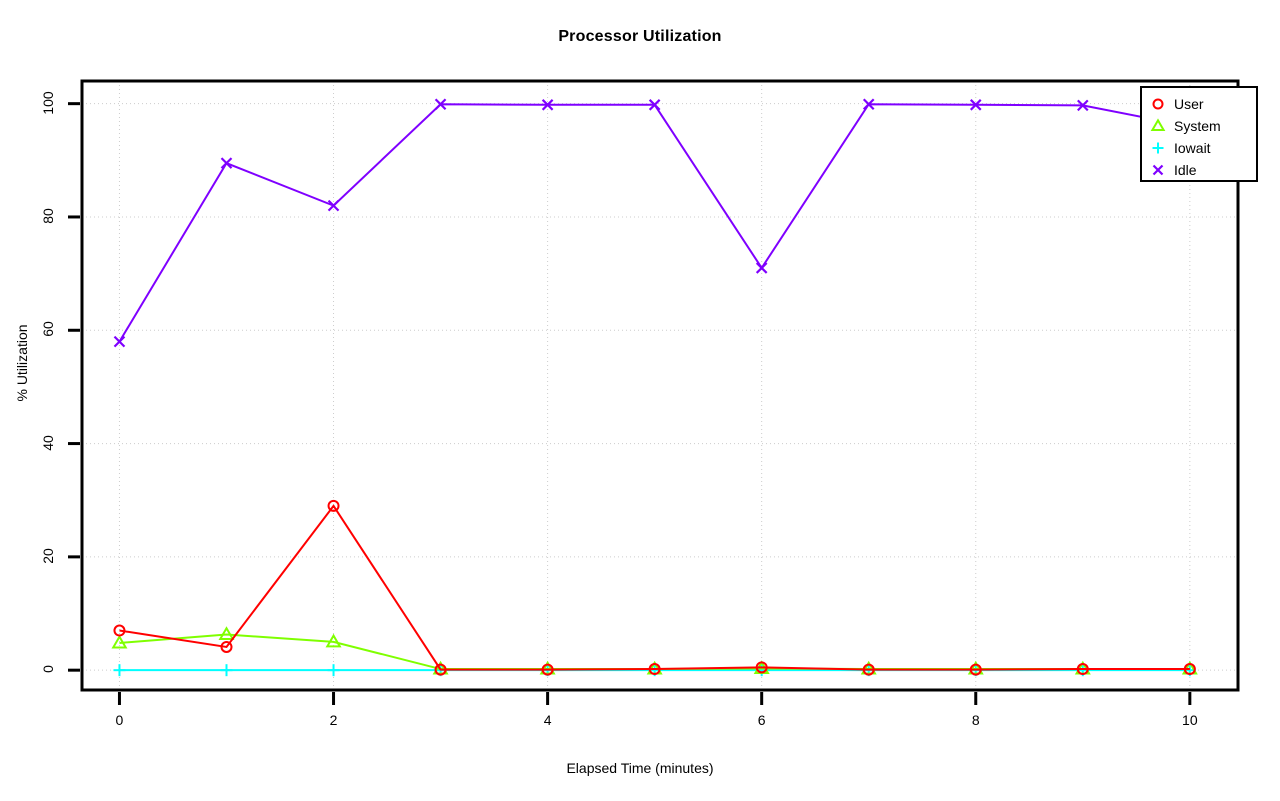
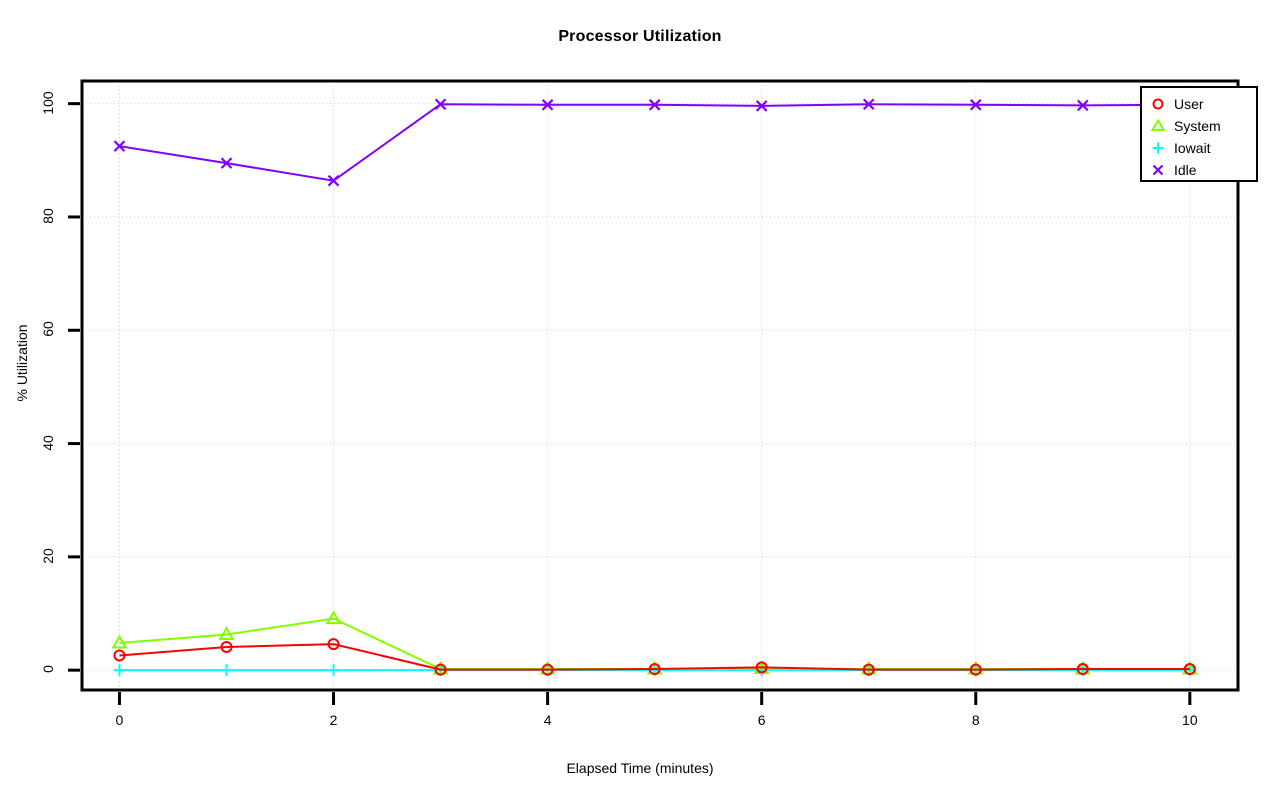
User/0: 7 -> 3
Idle/0: 58 -> 92
User/2: 29 -> 5
System/2: 5 -> 9
Idle/2: 82 -> 86
Idle/6: 71 -> 100
Idle/10: 96 -> 100
